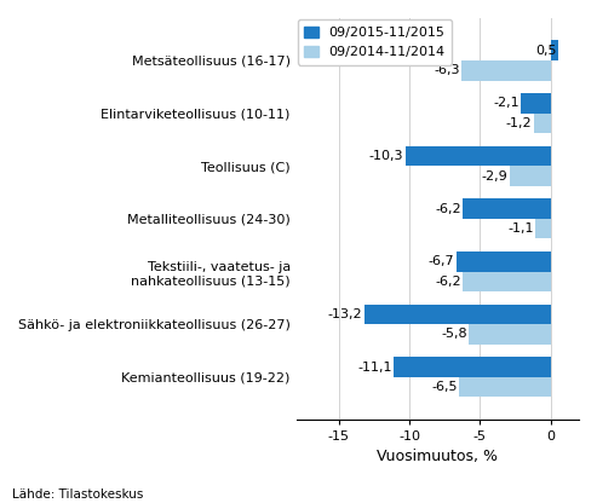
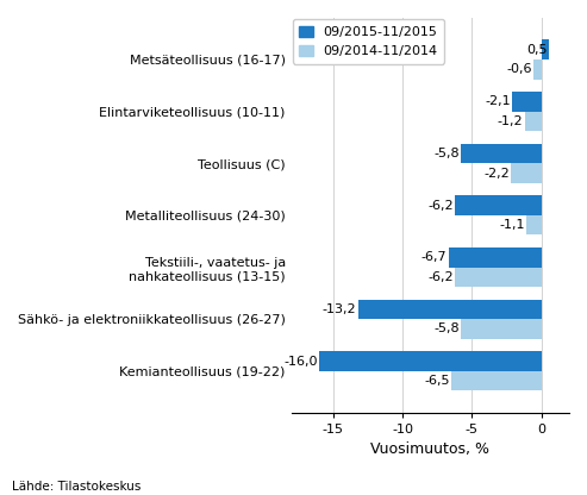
09/2014-11/2014/Metsäteollisuus (16-17): -6,3 -> -0,6
09/2015-11/2015/Teollisuus (C): -10,3 -> -5,8
09/2014-11/2014/Teollisuus (C): -2,9 -> -2,2
09/2015-11/2015/Kemianteollisuus (19-22): -11,1 -> -16,0
